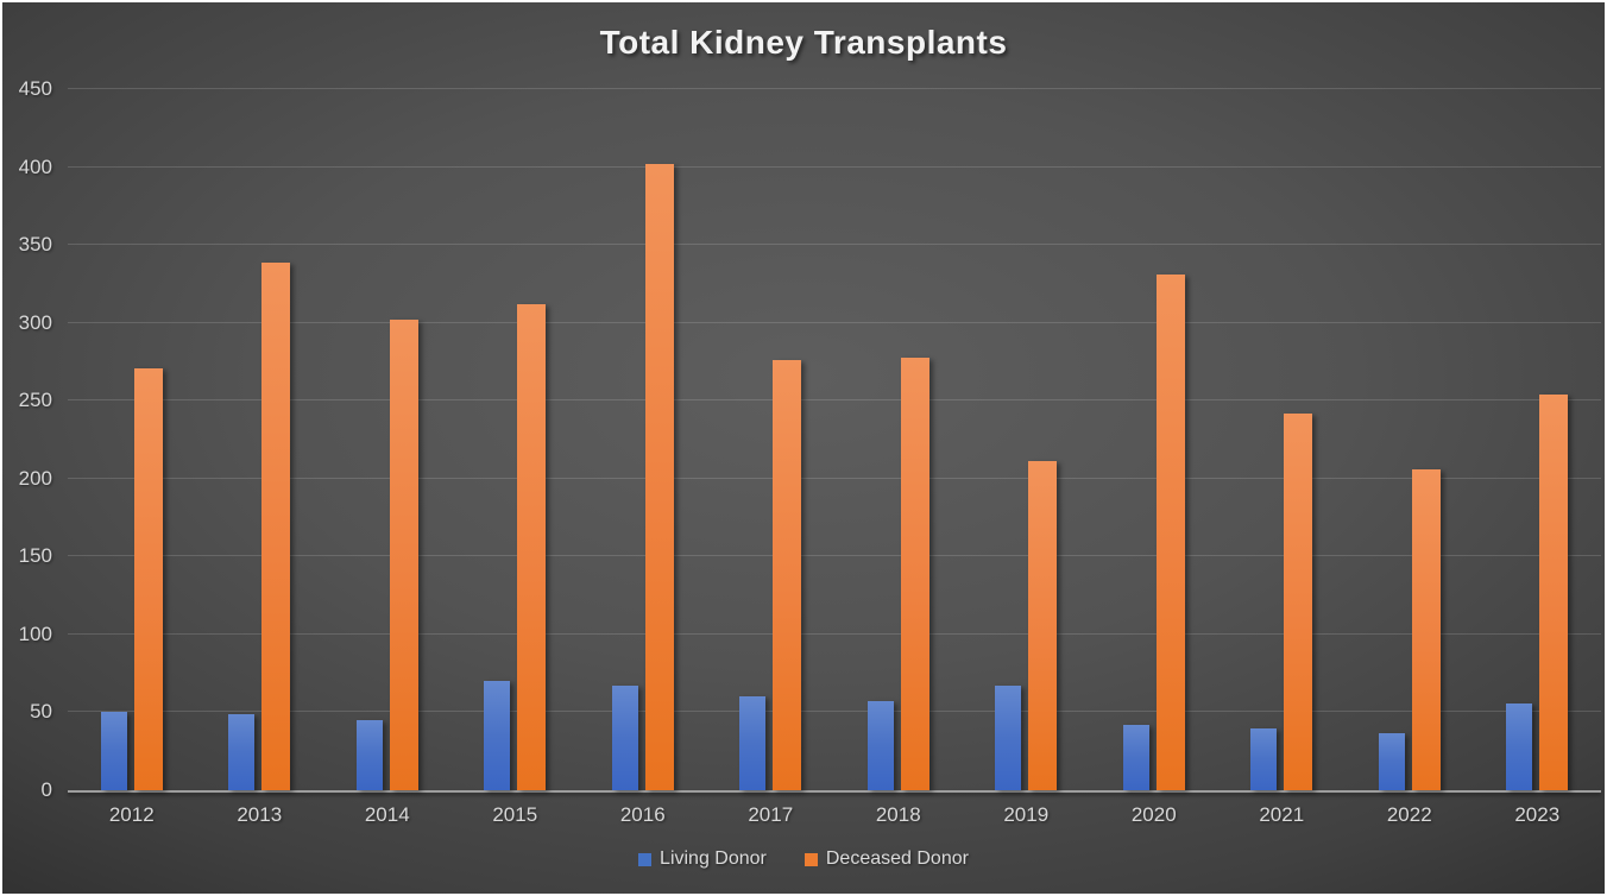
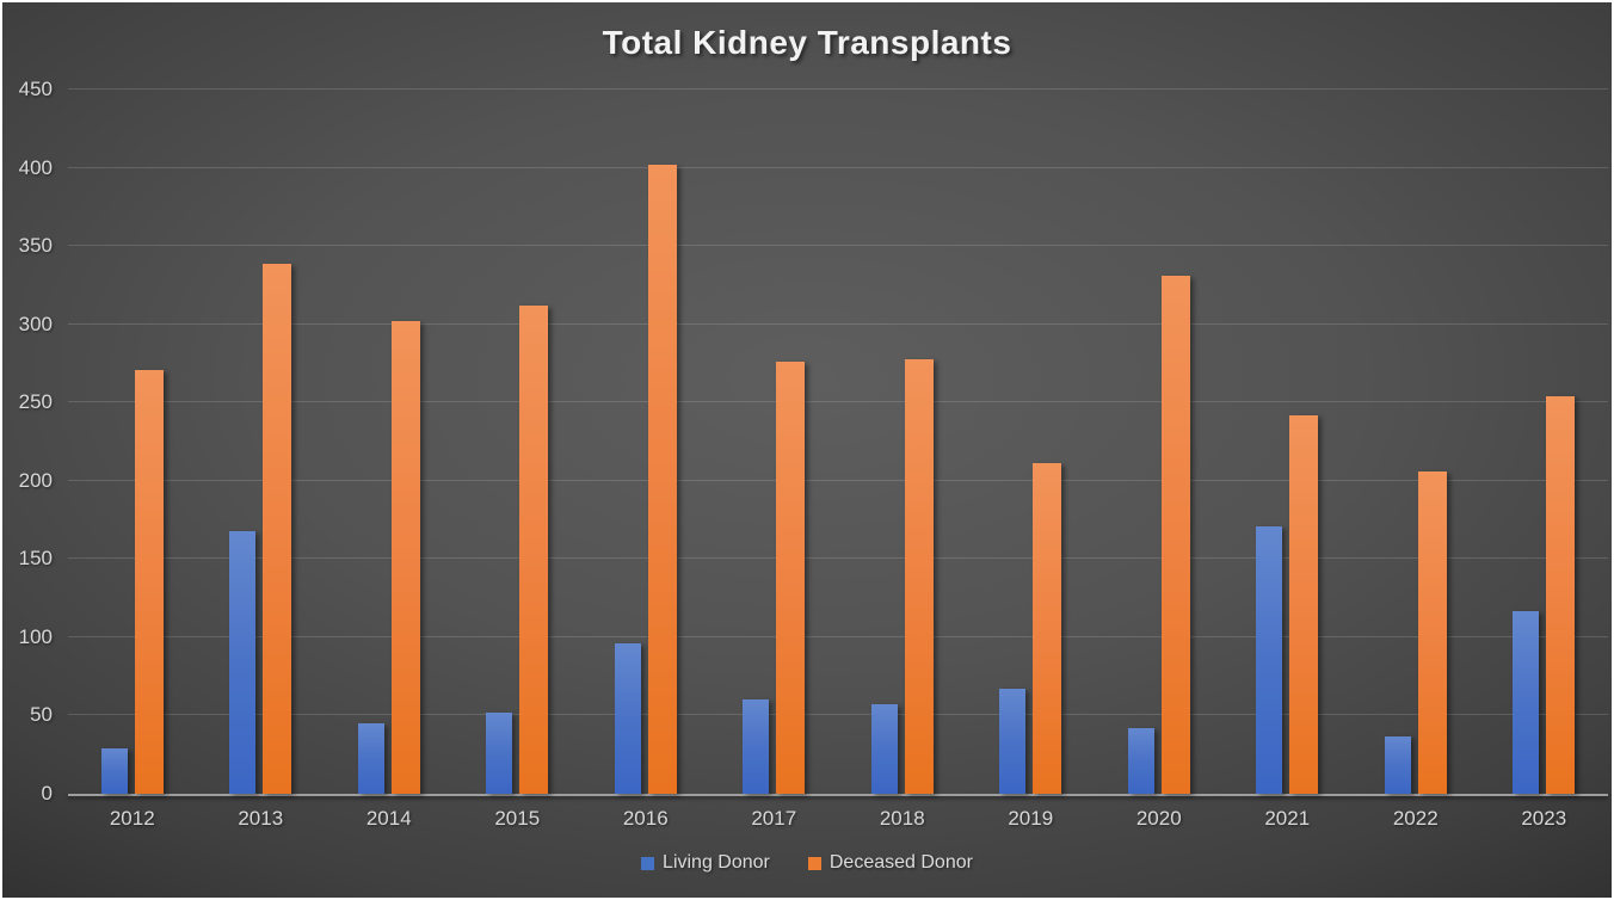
Living Donor/2012: 50 -> 29
Living Donor/2013: 49 -> 168
Living Donor/2015: 70 -> 52
Living Donor/2016: 67 -> 96
Living Donor/2021: 40 -> 171
Living Donor/2023: 56 -> 117
